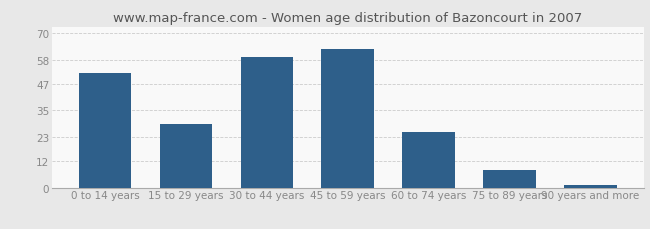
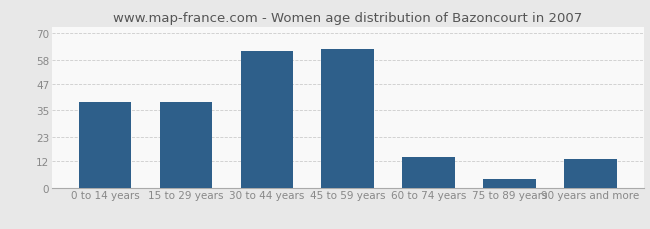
0 to 14 years: 52 -> 39
15 to 29 years: 29 -> 39
30 to 44 years: 59 -> 62
60 to 74 years: 25 -> 14
75 to 89 years: 8 -> 4
90 years and more: 1 -> 13
